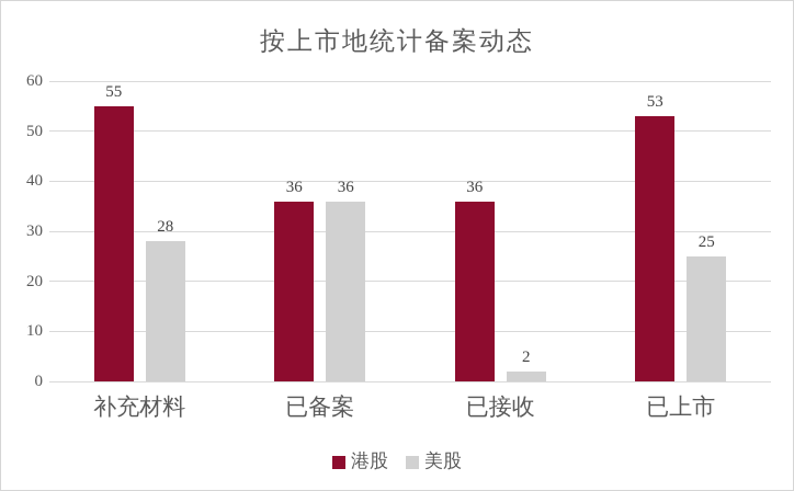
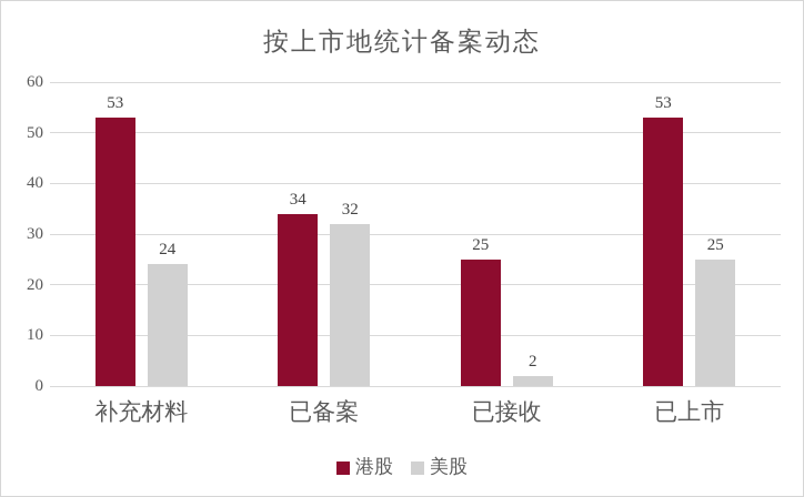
港股/补充材料: 55 -> 53
美股/补充材料: 28 -> 24
港股/已备案: 36 -> 34
美股/已备案: 36 -> 32
港股/已接收: 36 -> 25
